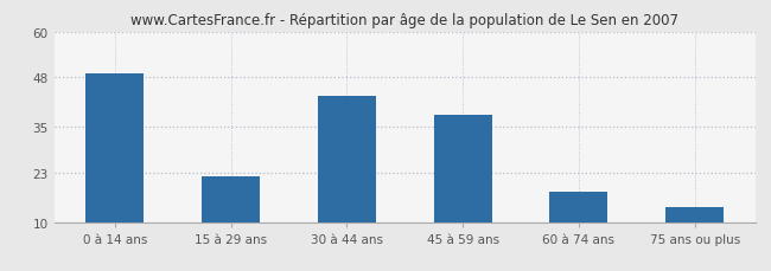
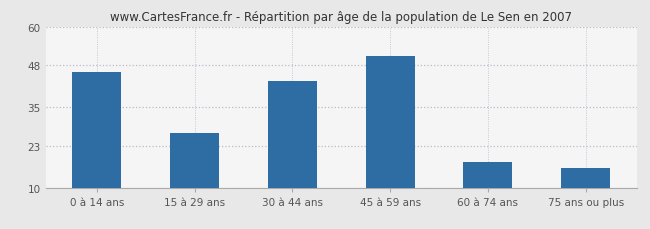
0 à 14 ans: 49 -> 46
15 à 29 ans: 22 -> 27
45 à 59 ans: 38 -> 51
75 ans ou plus: 14 -> 16
